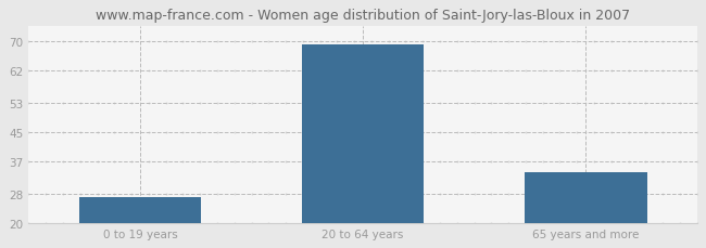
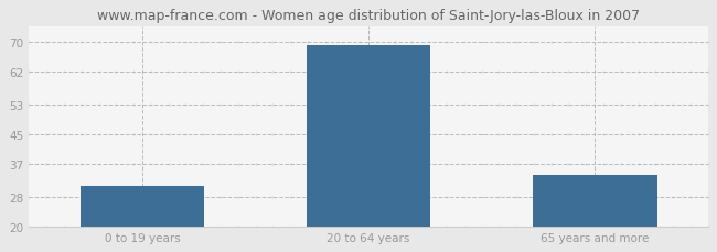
0 to 19 years: 27 -> 31
